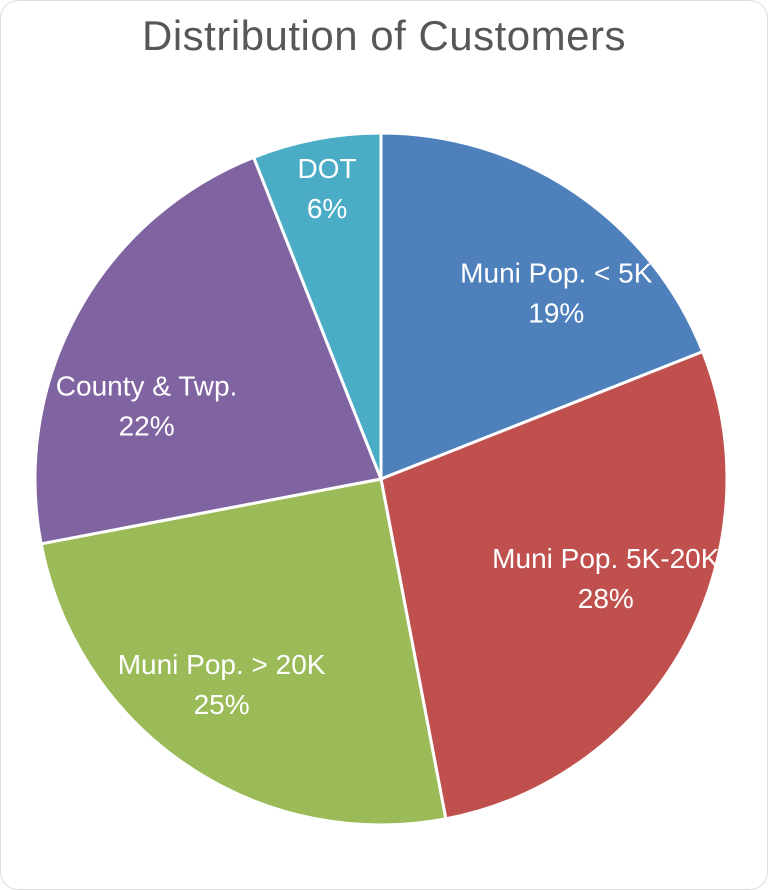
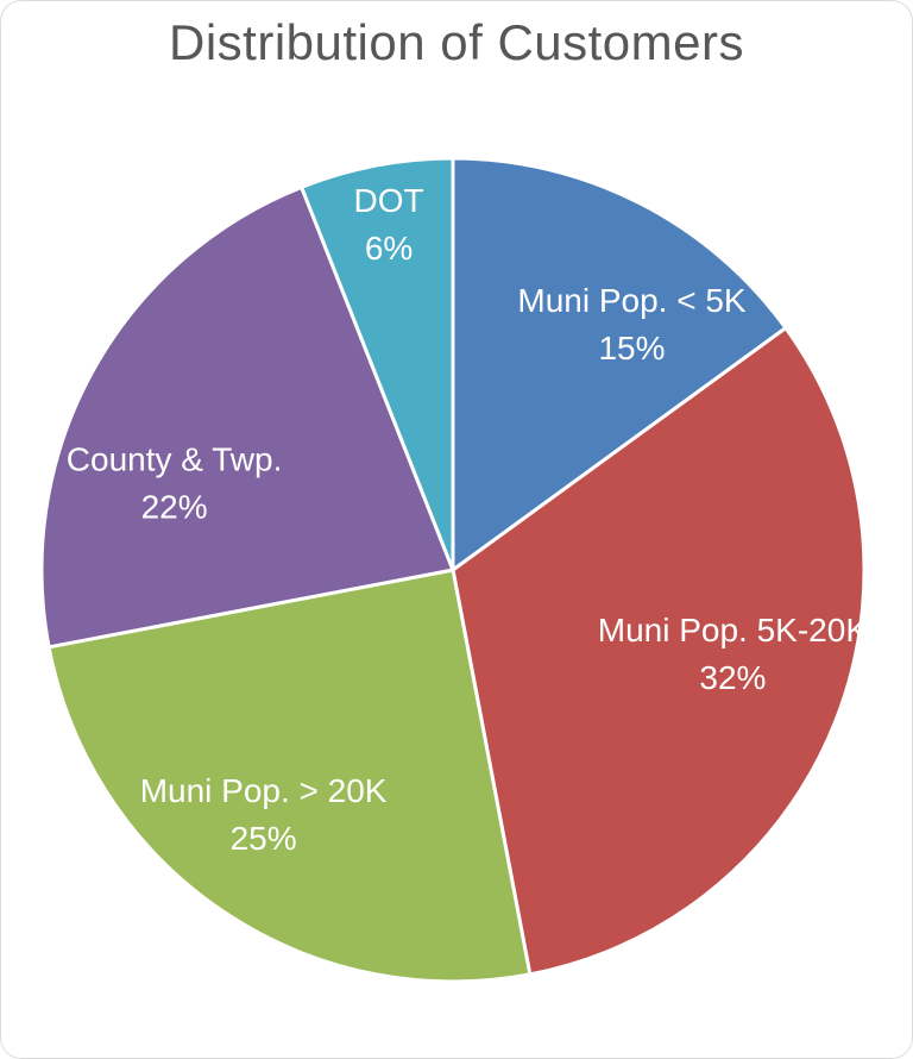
Muni Pop. < 5K: 19% -> 15%
Muni Pop. 5K-20K: 28% -> 32%
